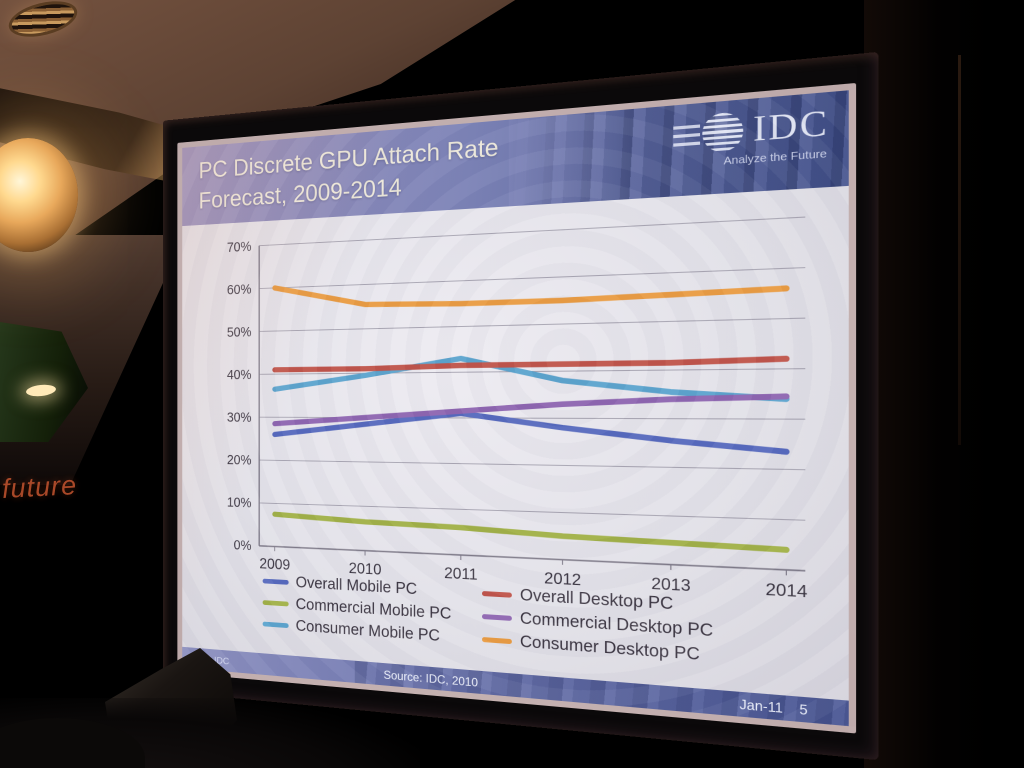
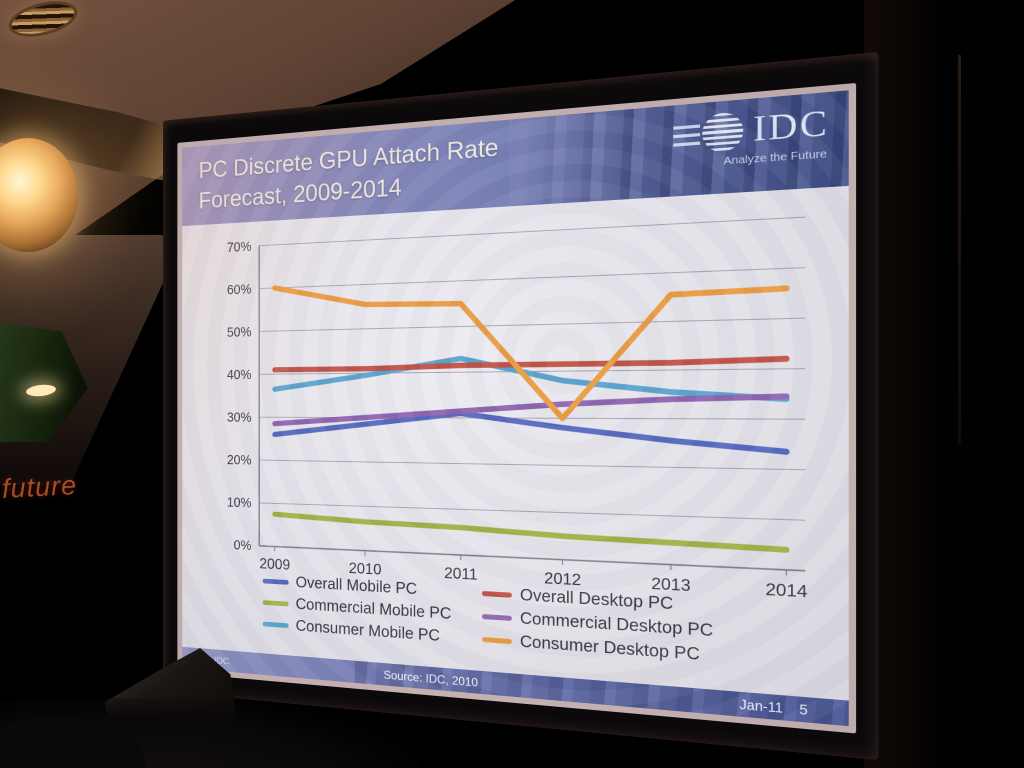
Consumer Desktop PC/2012: 55% -> 30%
